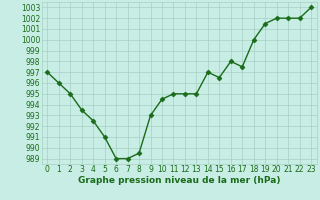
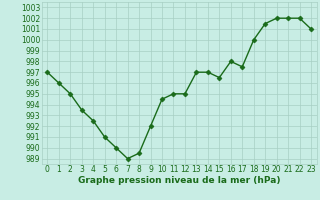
6: 989.0 -> 990.0
9: 993.0 -> 992.0
13: 995.0 -> 997.0
23: 1003.0 -> 1001.0
